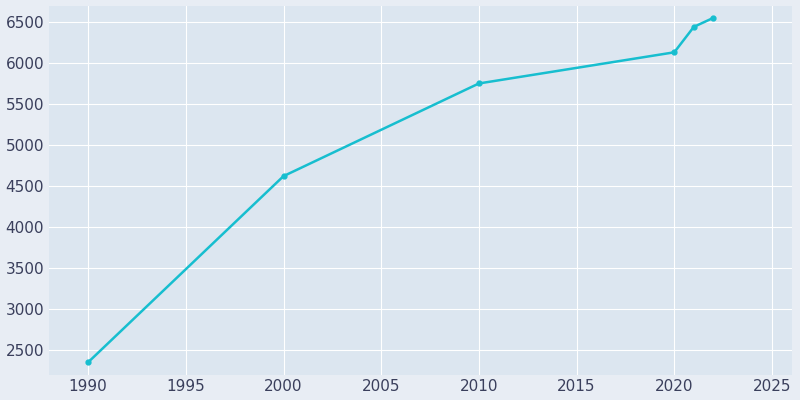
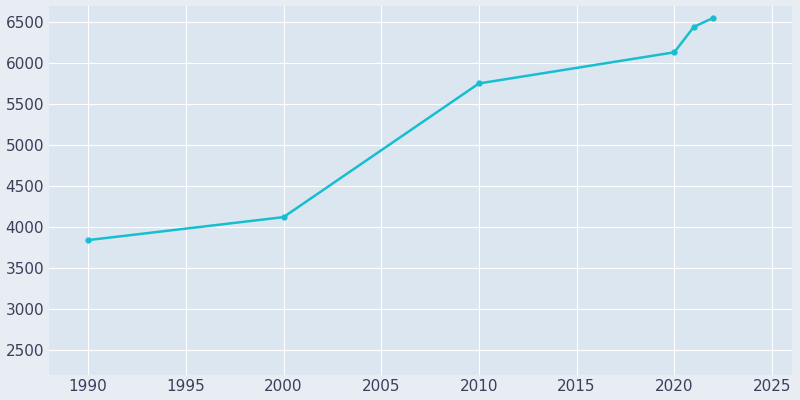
1990: 2350 -> 3840
2000: 4620 -> 4120
